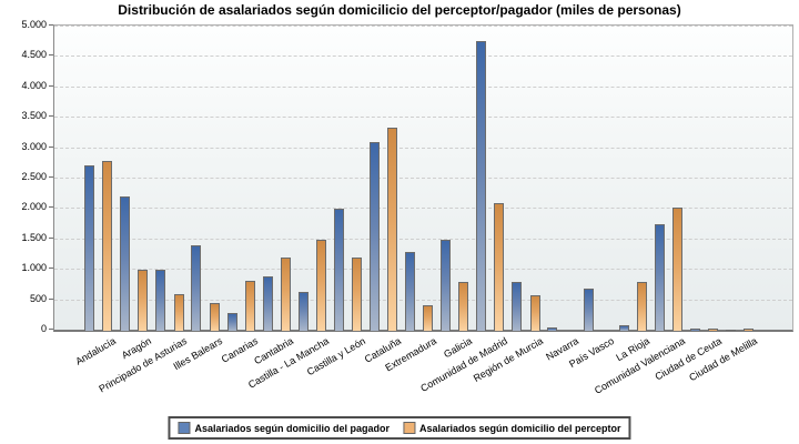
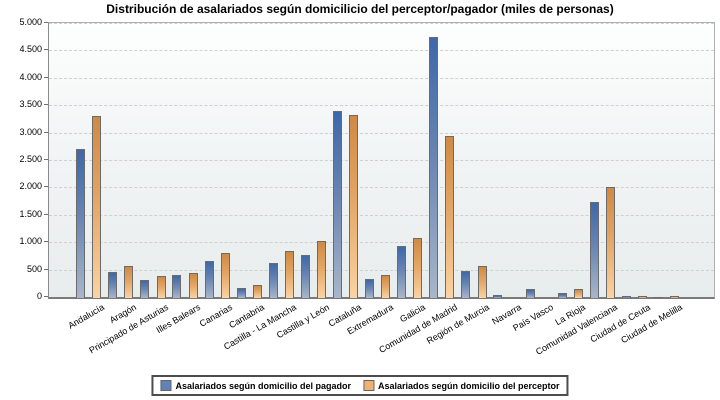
Asalariados según domicilio del perceptor/Andalucía: 2800 -> 3300
Asalariados según domicilio del pagador/Aragón: 2200 -> 500
Asalariados según domicilio del perceptor/Aragón: 1000 -> 600
Asalariados según domicilio del pagador/Principado de Asturias: 1000 -> 300
Asalariados según domicilio del perceptor/Principado de Asturias: 600 -> 400
Asalariados según domicilio del pagador/Illes Balears: 1400 -> 400
Asalariados según domicilio del pagador/Canarias: 300 -> 700
Asalariados según domicilio del pagador/Cantabria: 900 -> 200
Asalariados según domicilio del perceptor/Cantabria: 1200 -> 200
Asalariados según domicilio del perceptor/Castilla - La Mancha: 1500 -> 800
Asalariados según domicilio del pagador/Castilla y León: 2000 -> 800
Asalariados según domicilio del perceptor/Castilla y León: 1200 -> 1000
Asalariados según domicilio del pagador/Cataluña: 3100 -> 3400
Asalariados según domicilio del pagador/Extremadura: 1300 -> 300
Asalariados según domicilio del pagador/Galicia: 1500 -> 1000
Asalariados según domicilio del perceptor/Galicia: 800 -> 1100
Asalariados según domicilio del perceptor/Comunidad de Madrid: 2100 -> 3000
Asalariados según domicilio del pagador/Región de Murcia: 800 -> 500
Asalariados según domicilio del pagador/País Vasco: 700 -> 200
Asalariados según domicilio del perceptor/La Rioja: 800 -> 200
